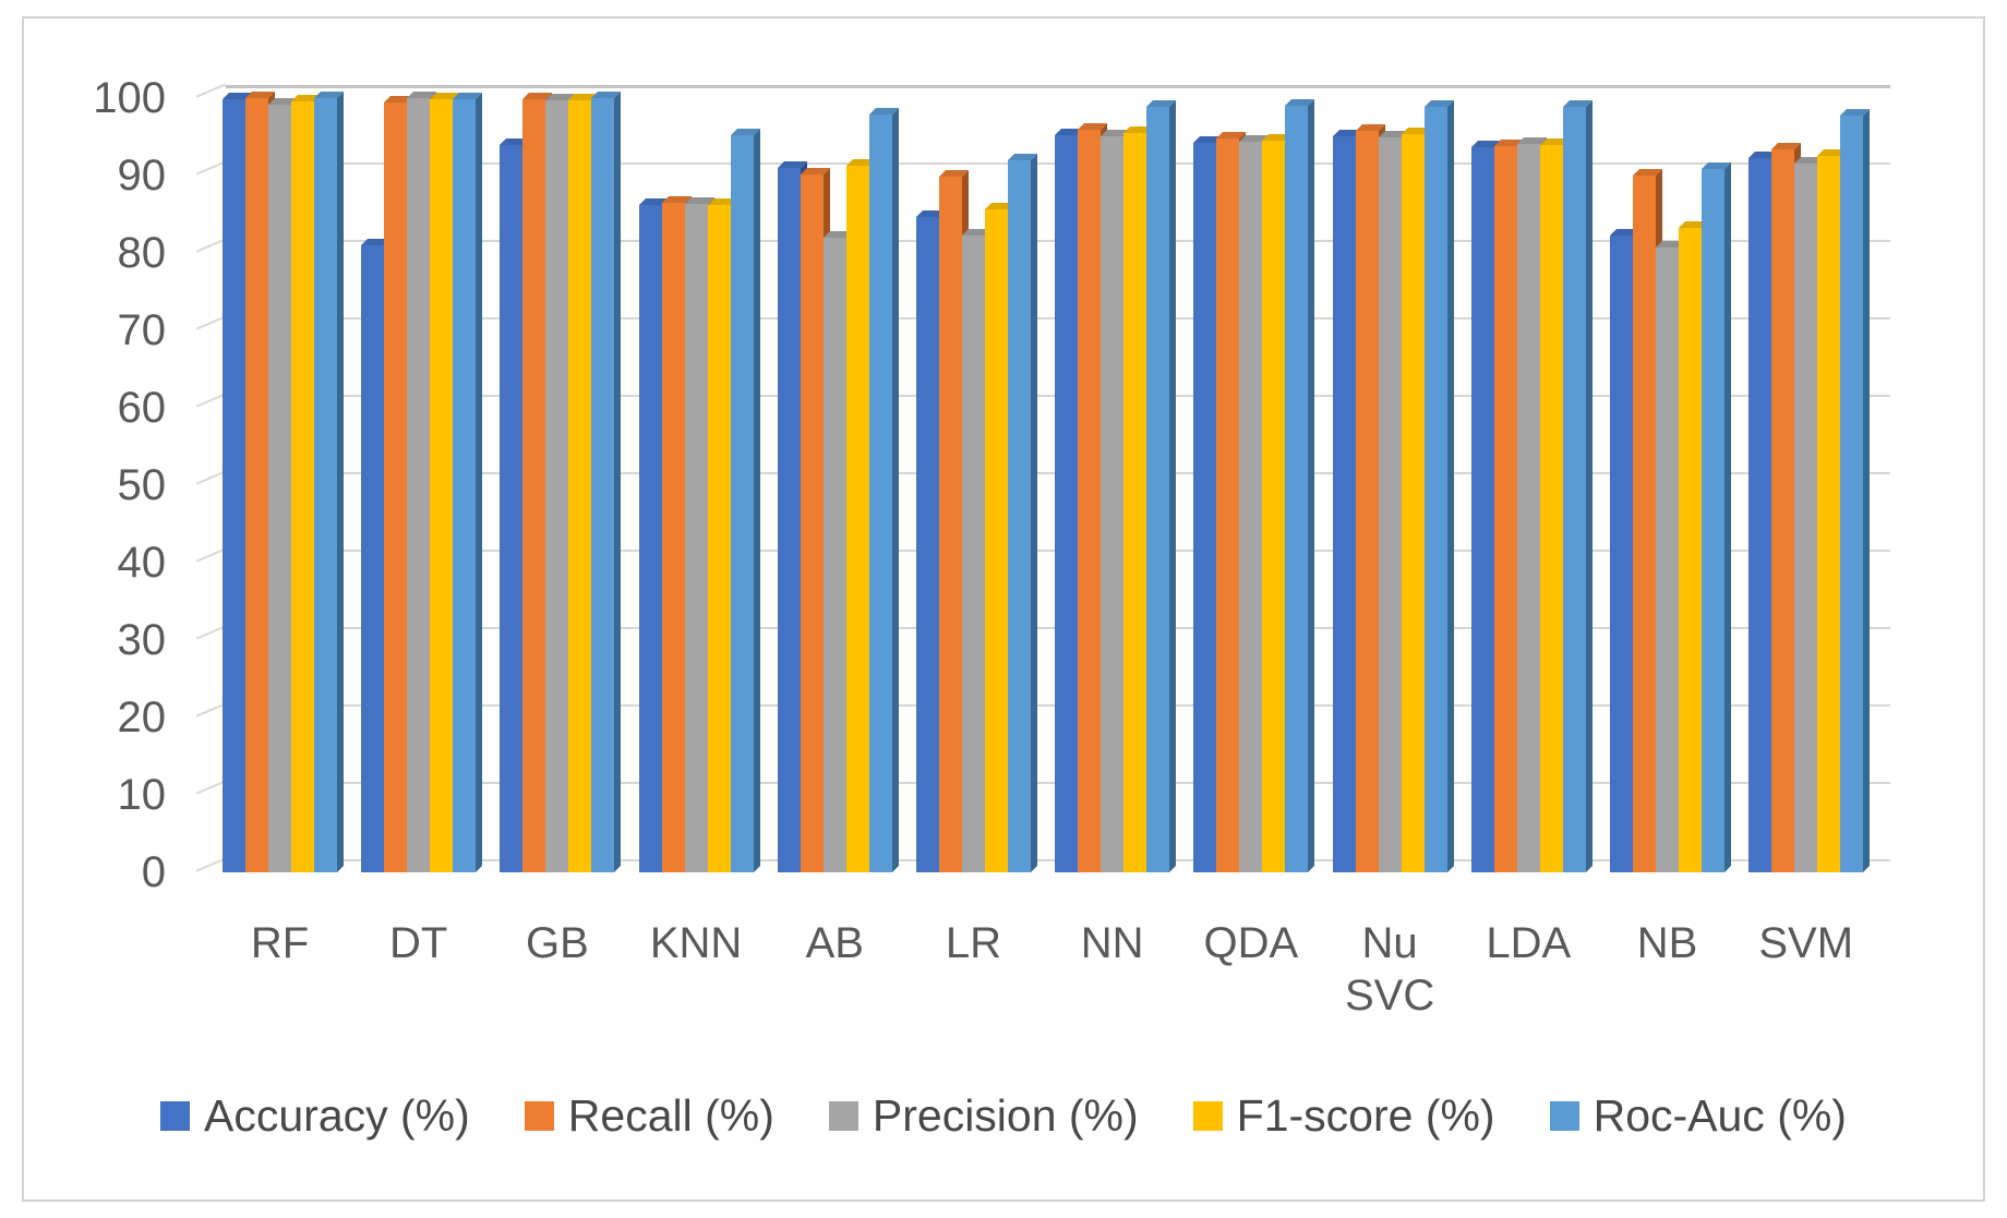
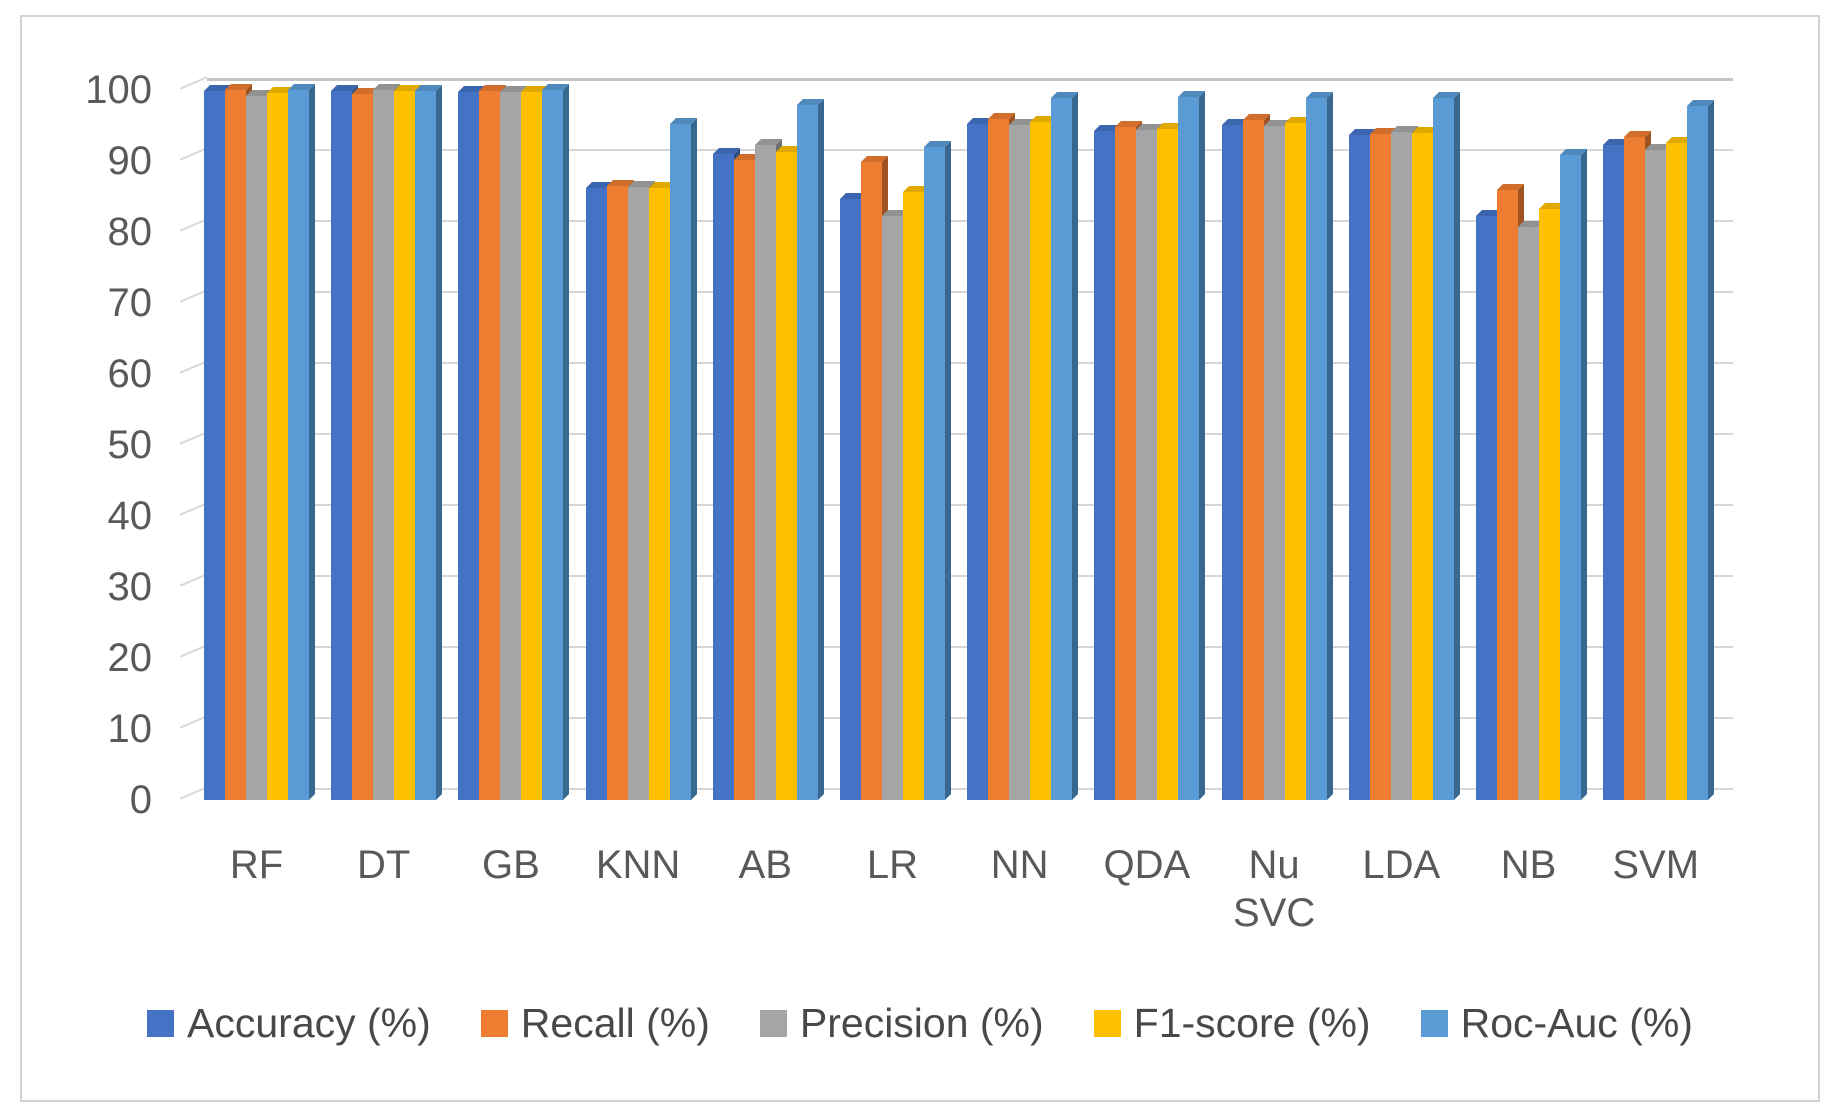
Accuracy (%)/DT: 81 -> 100
Accuracy (%)/GB: 94 -> 100
Precision (%)/AB: 82 -> 92
Recall (%)/NB: 90 -> 86
